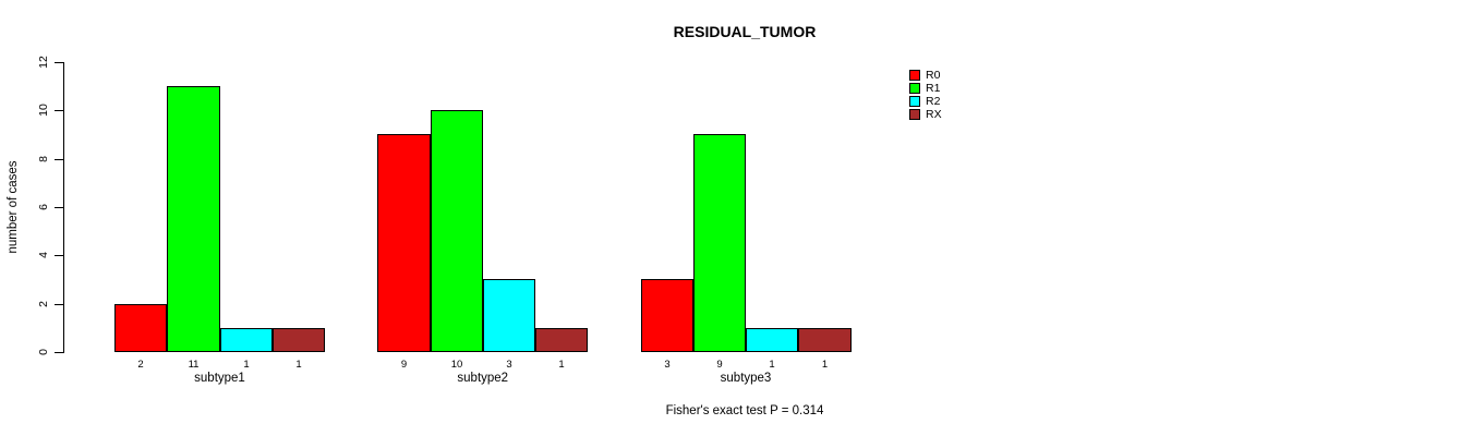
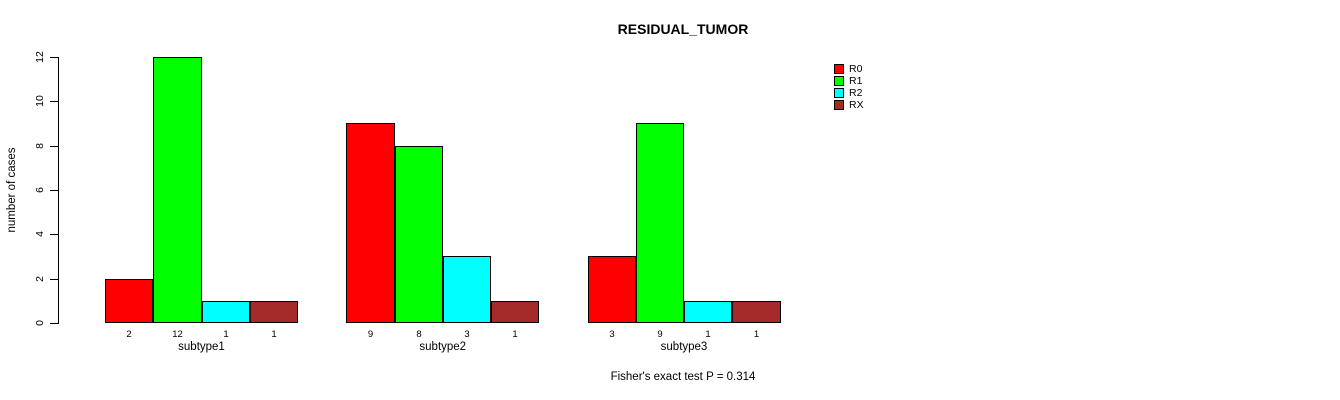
R1/subtype1: 11 -> 12
R1/subtype2: 10 -> 8
